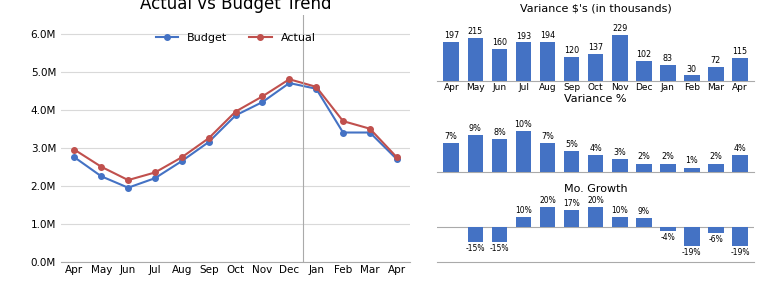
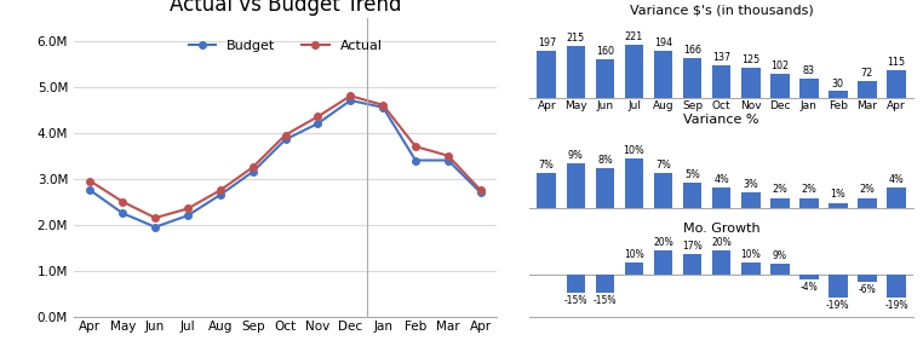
Variance $'s (in thousands)/Jul: 193 -> 221
Variance $'s (in thousands)/Sep: 120 -> 166
Variance $'s (in thousands)/Nov: 229 -> 125
